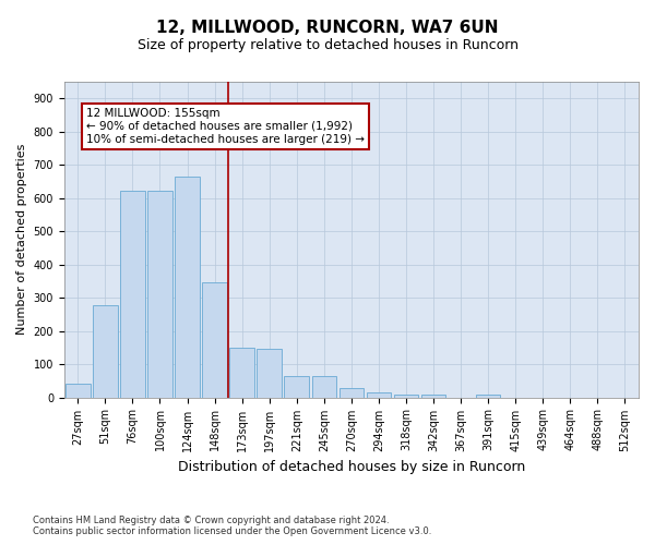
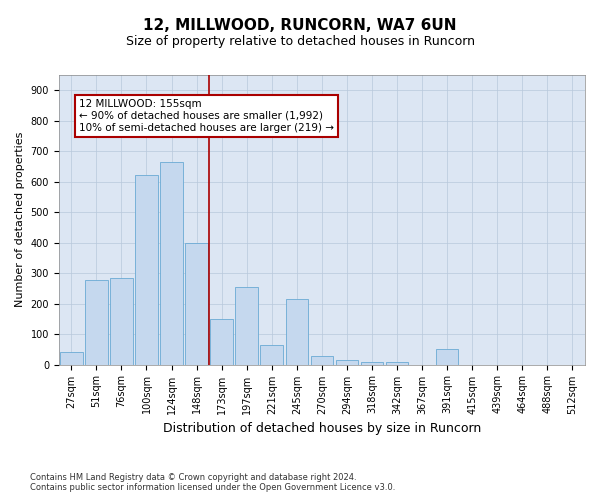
76sqm: 621 -> 285
148sqm: 345 -> 400
197sqm: 145 -> 255
245sqm: 65 -> 215
391sqm: 8 -> 50
